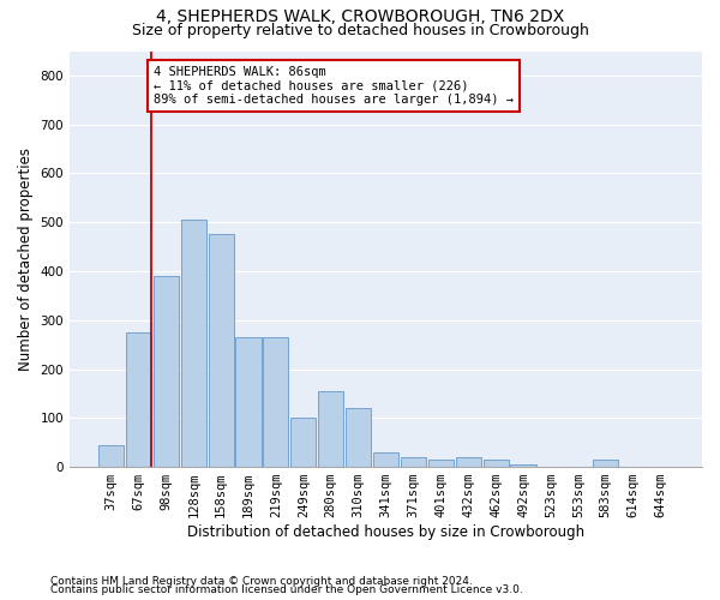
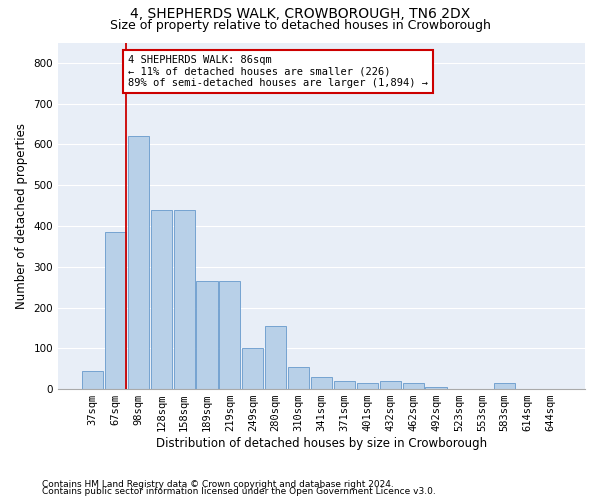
67sqm: 275 -> 385
98sqm: 390 -> 620
128sqm: 505 -> 440
158sqm: 475 -> 440
310sqm: 120 -> 55
